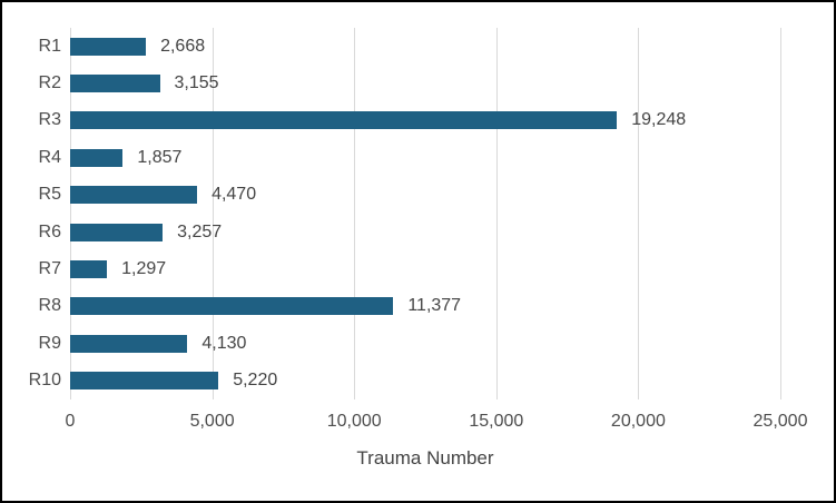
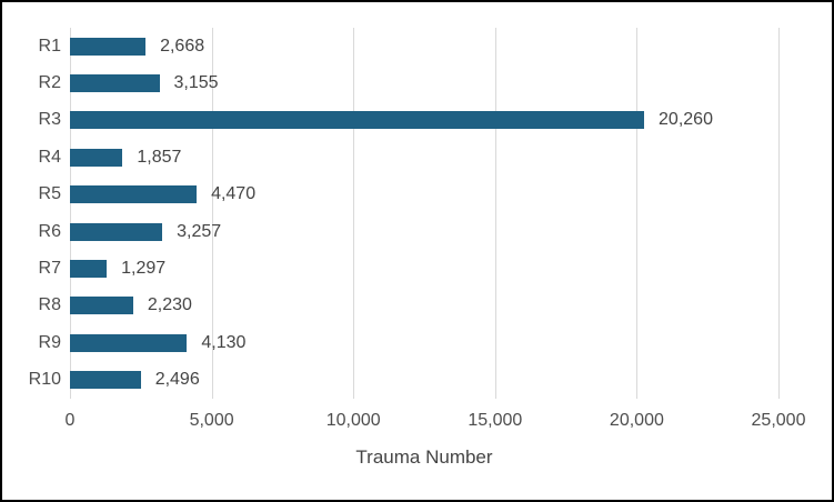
R3: 19,248 -> 20,260
R8: 11,377 -> 2,230
R10: 5,220 -> 2,496
